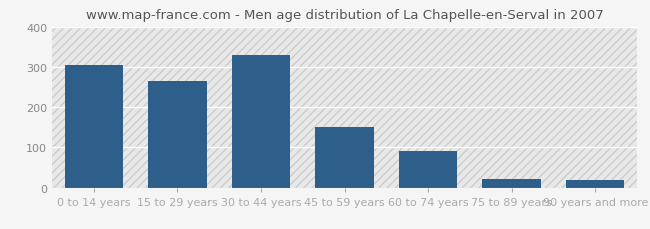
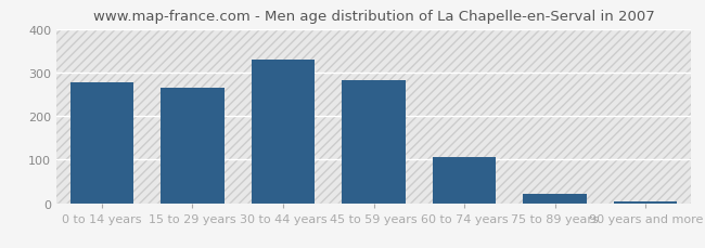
0 to 14 years: 305 -> 278
45 to 59 years: 150 -> 283
60 to 74 years: 90 -> 107
90 years and more: 20 -> 5
